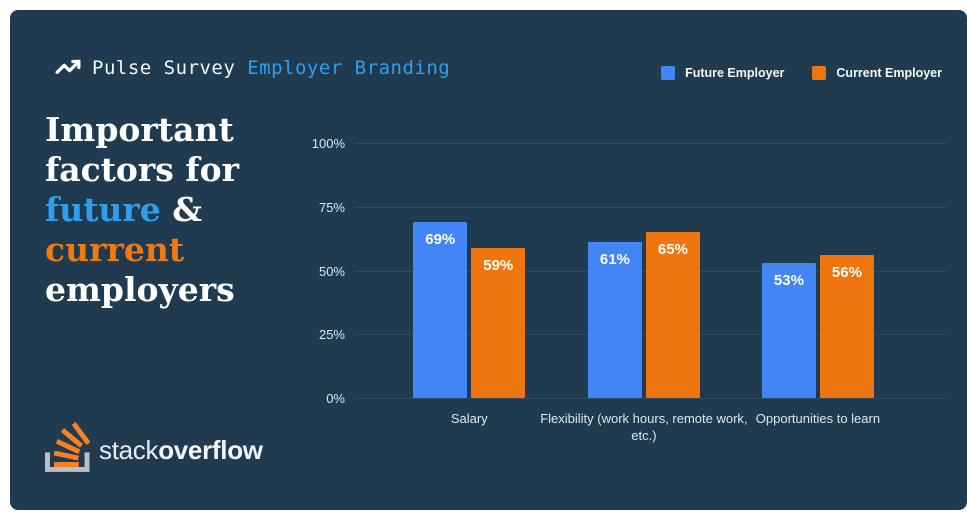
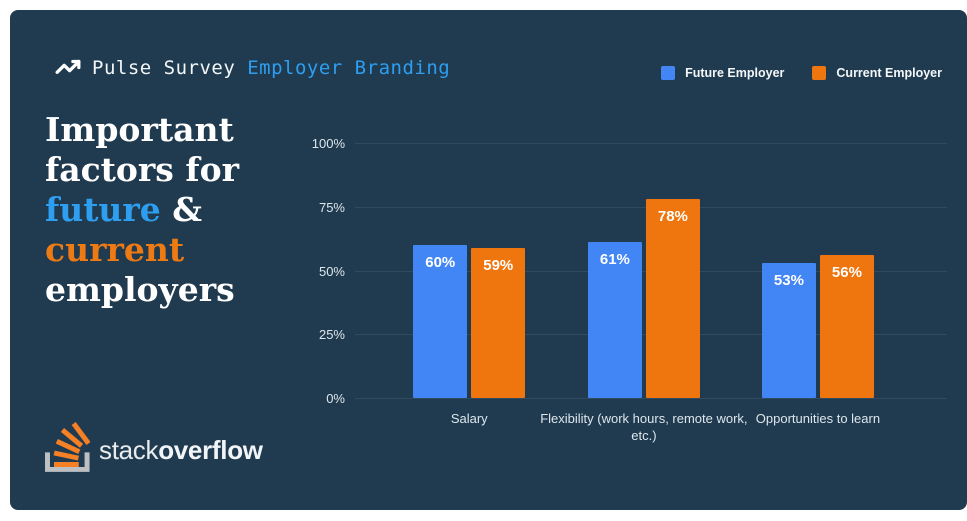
Future Employer/Salary: 69% -> 60%
Current Employer/Flexibility (work hours, remote work, etc.): 65% -> 78%
